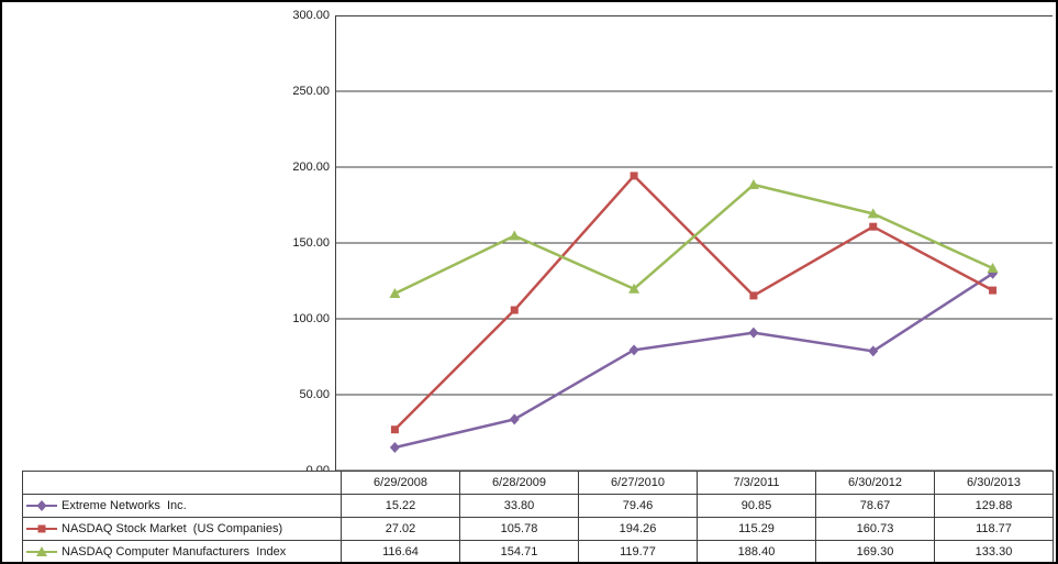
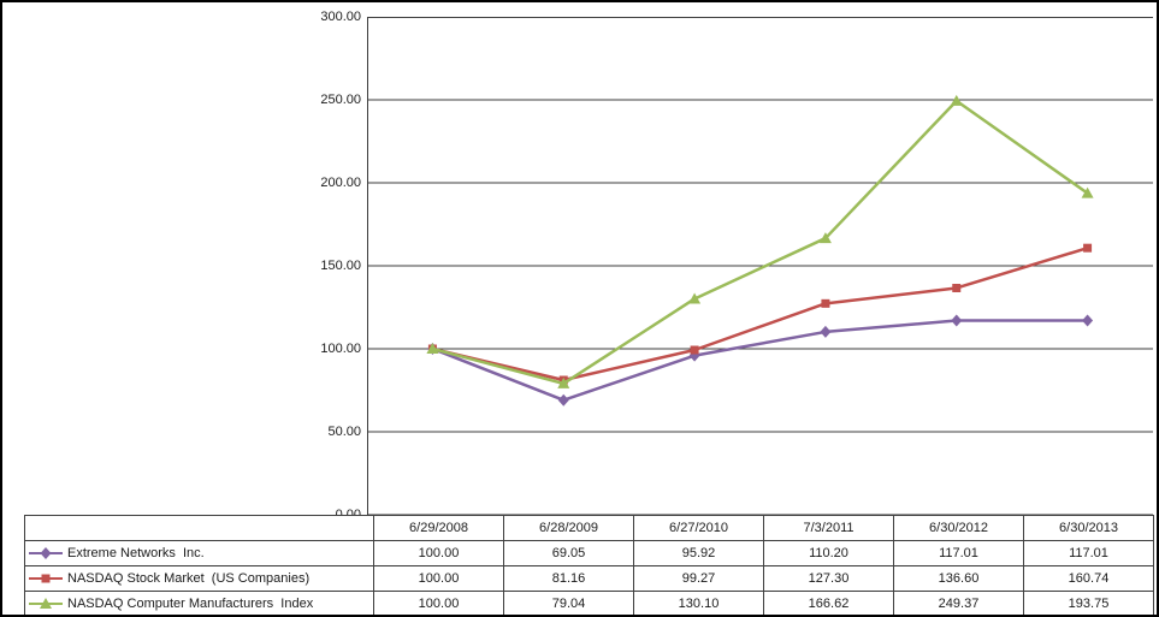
Extreme Networks Inc./6/29/2008: 15.22 -> 100.00
NASDAQ Stock Market (US Companies)/6/29/2008: 27.02 -> 100.00
NASDAQ Computer Manufacturers Index/6/29/2008: 116.64 -> 100.00
Extreme Networks Inc./6/28/2009: 33.80 -> 69.05
NASDAQ Stock Market (US Companies)/6/28/2009: 105.78 -> 81.16
NASDAQ Computer Manufacturers Index/6/28/2009: 154.71 -> 79.04
Extreme Networks Inc./6/27/2010: 79.46 -> 95.92
NASDAQ Stock Market (US Companies)/6/27/2010: 194.26 -> 99.27
NASDAQ Computer Manufacturers Index/6/27/2010: 119.77 -> 130.10
Extreme Networks Inc./7/3/2011: 90.85 -> 110.20
NASDAQ Stock Market (US Companies)/7/3/2011: 115.29 -> 127.30
NASDAQ Computer Manufacturers Index/7/3/2011: 188.40 -> 166.62
Extreme Networks Inc./6/30/2012: 78.67 -> 117.01
NASDAQ Stock Market (US Companies)/6/30/2012: 160.73 -> 136.60
NASDAQ Computer Manufacturers Index/6/30/2012: 169.30 -> 249.37
Extreme Networks Inc./6/30/2013: 129.88 -> 117.01
NASDAQ Stock Market (US Companies)/6/30/2013: 118.77 -> 160.74
NASDAQ Computer Manufacturers Index/6/30/2013: 133.30 -> 193.75
